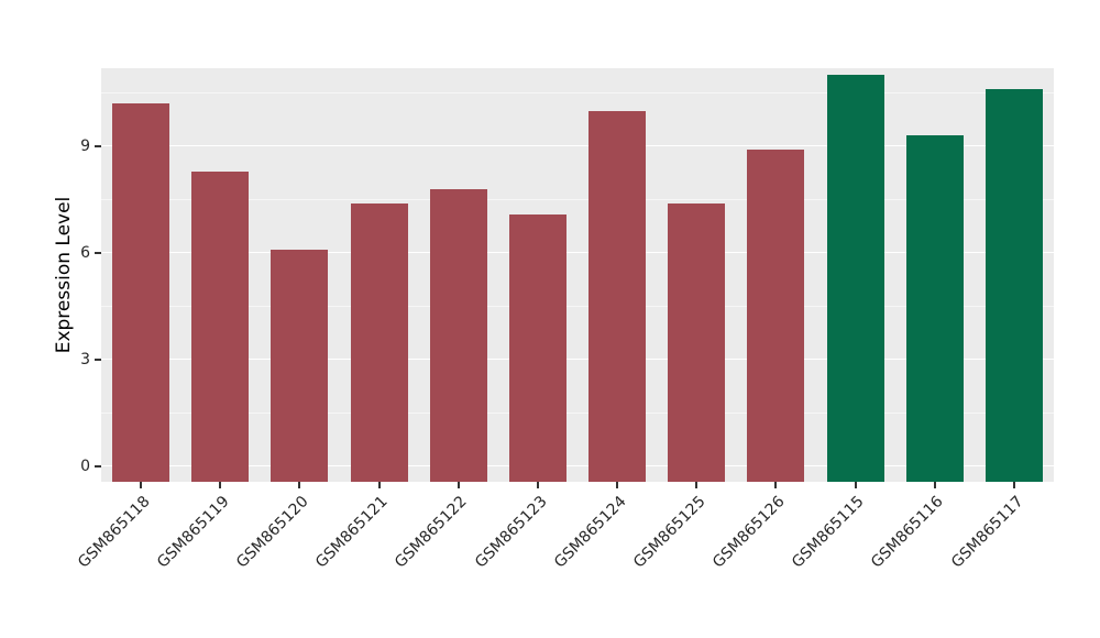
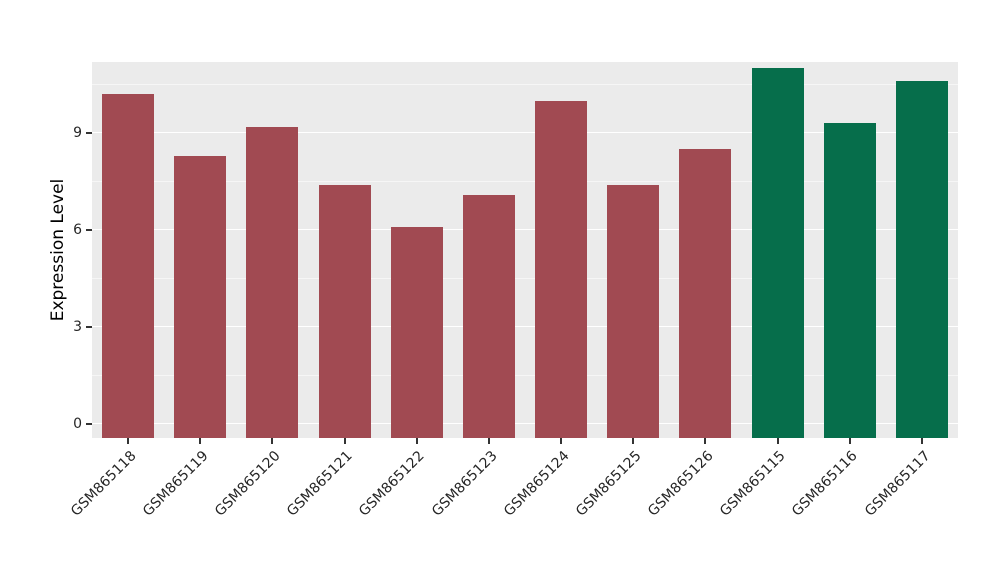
GSM865120: 6.1 -> 9.2
GSM865122: 7.8 -> 6.1
GSM865126: 8.9 -> 8.5
